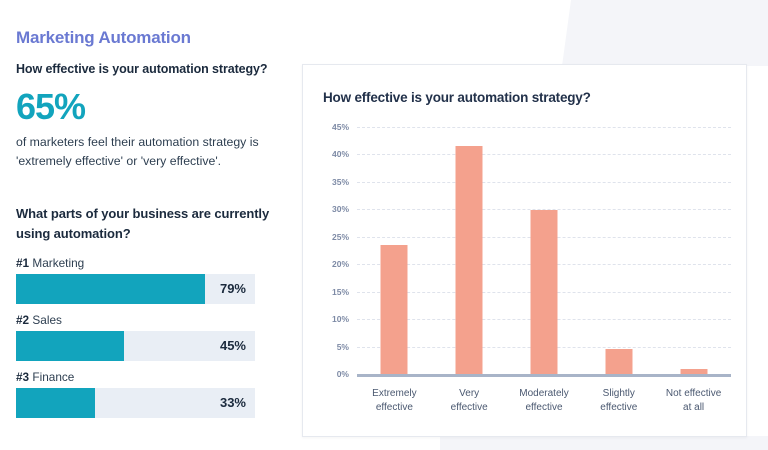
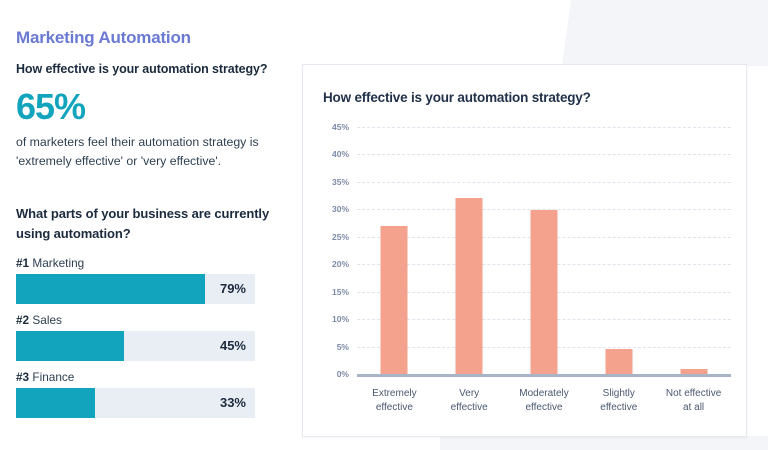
Extremely effective: 24% -> 27%
Very effective: 42% -> 32%
